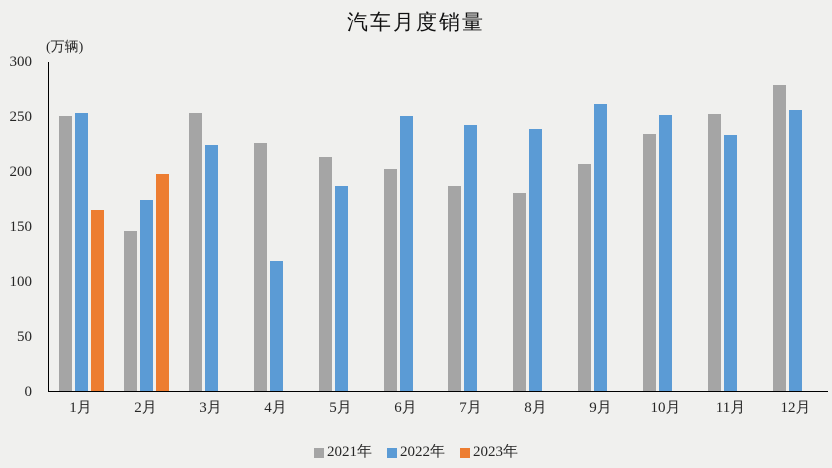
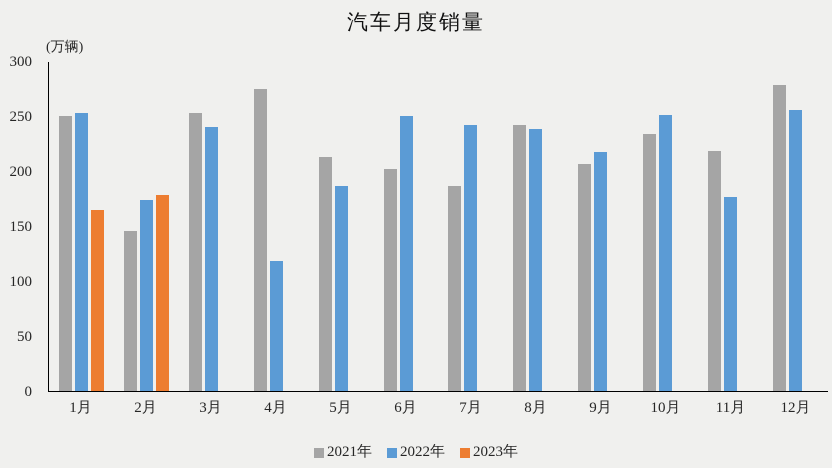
2023年/2月: 198 -> 178
2022年/3月: 223 -> 240
2021年/4月: 225 -> 275
2021年/8月: 180 -> 242
2022年/9月: 261 -> 217
2021年/11月: 252 -> 218
2022年/11月: 233 -> 176
